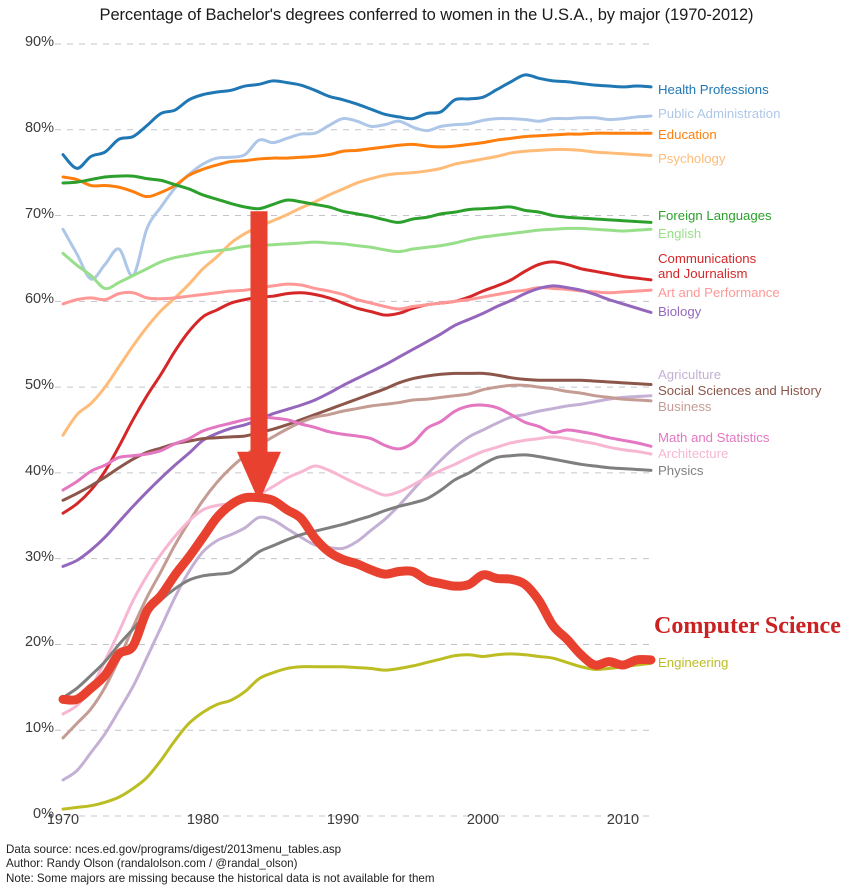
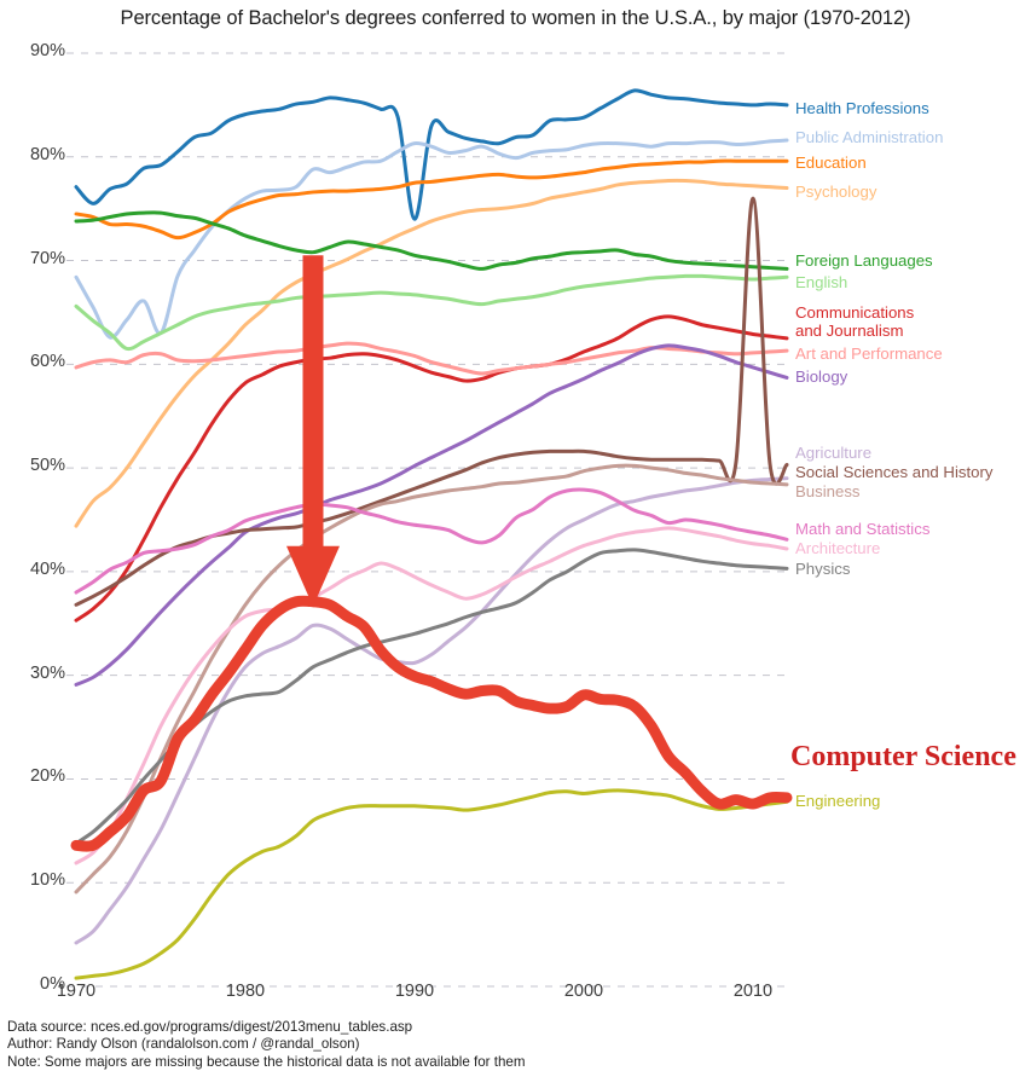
Health Professions/1990: 84% -> 74%
Social Sciences and History/2010: 50% -> 76%
